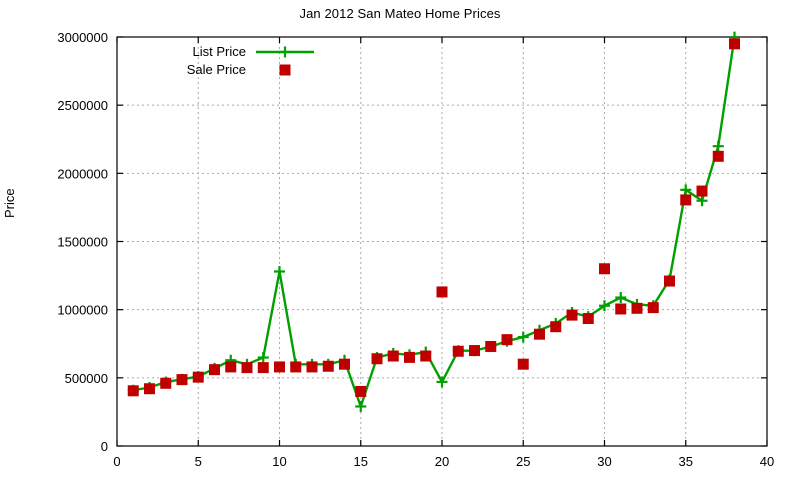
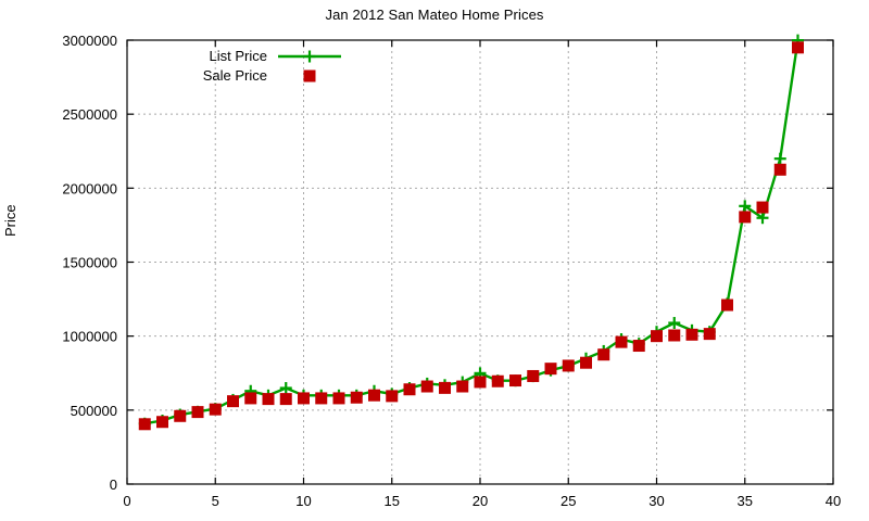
List Price/10: 1280000 -> 600000
List Price/15: 290000 -> 610000
Sale Price/15: 400000 -> 600000
List Price/20: 470000 -> 750000
Sale Price/20: 1130000 -> 690000
Sale Price/25: 600000 -> 800000
Sale Price/30: 1300000 -> 1000000
